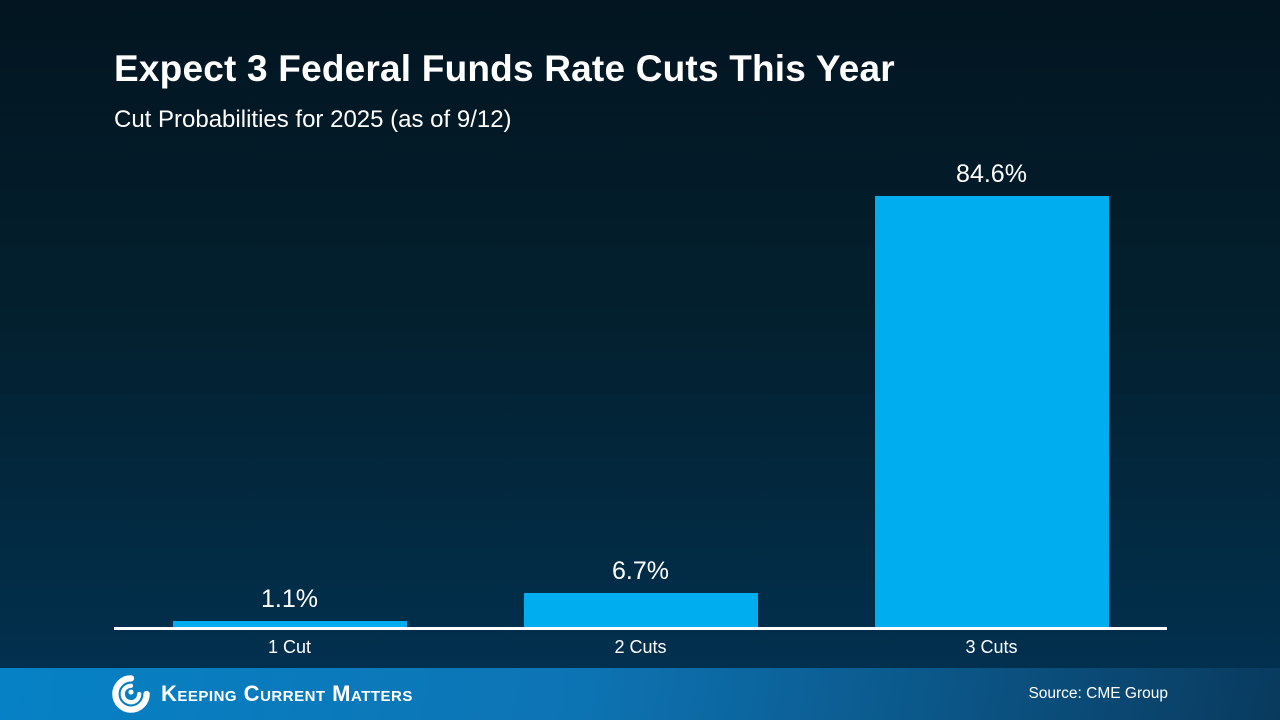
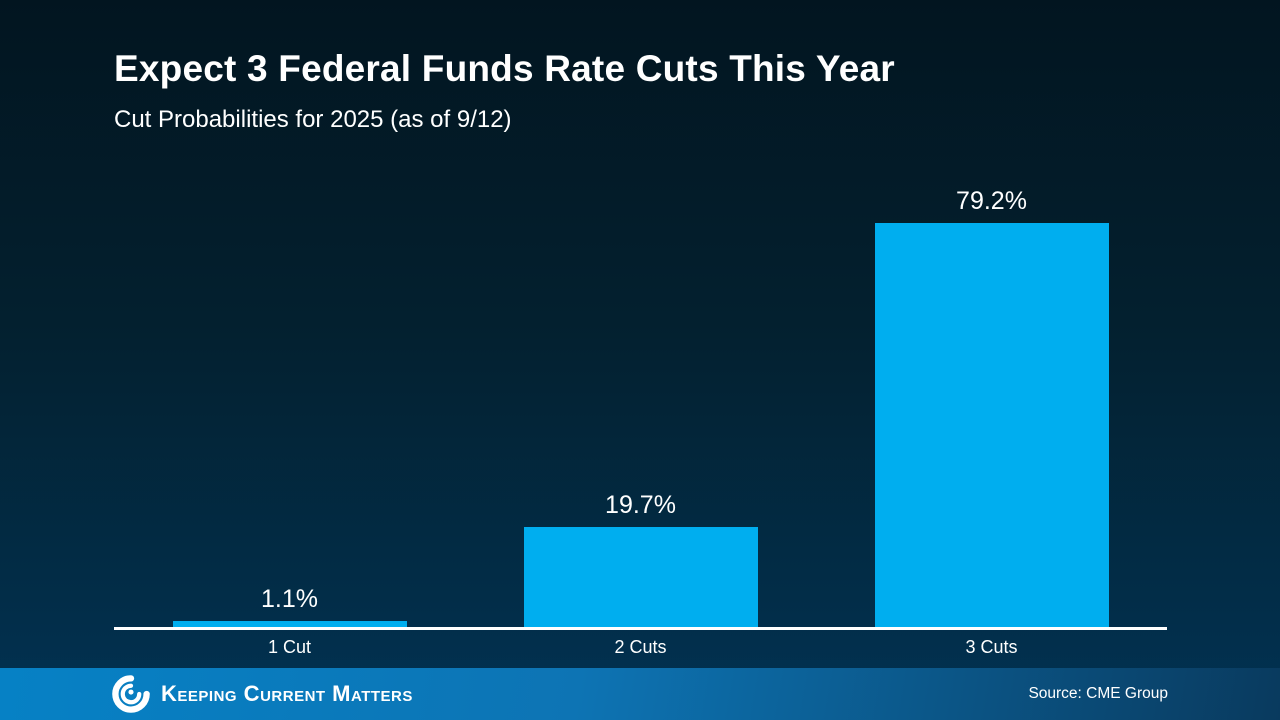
2 Cuts: 6.7% -> 19.7%
3 Cuts: 84.6% -> 79.2%
